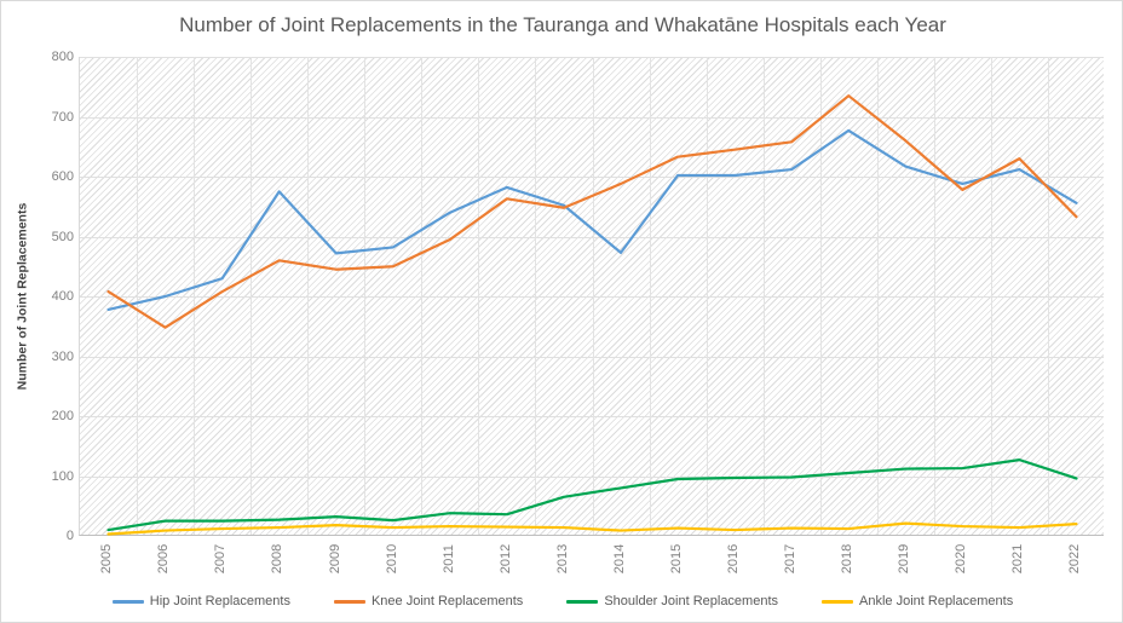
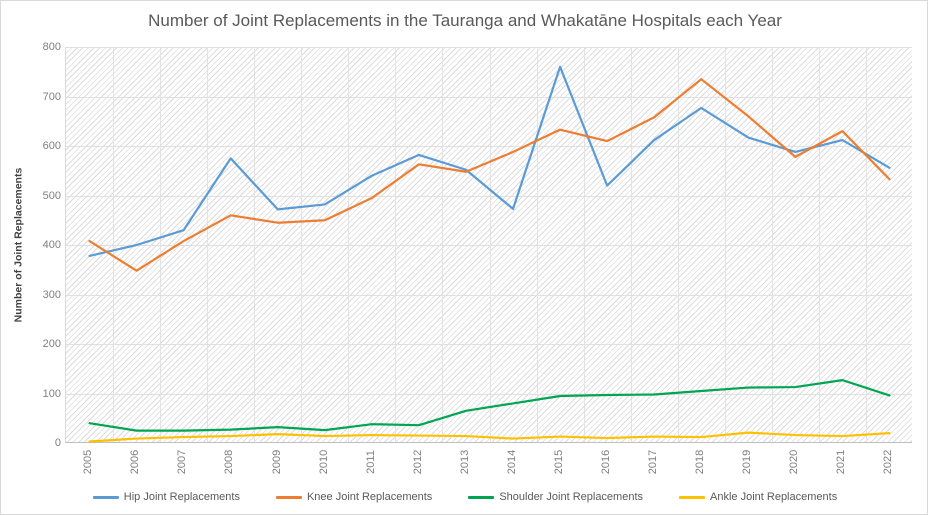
Shoulder Joint Replacements/2005: 10 -> 40
Hip Joint Replacements/2015: 600 -> 760
Hip Joint Replacements/2016: 600 -> 520
Knee Joint Replacements/2016: 640 -> 610
